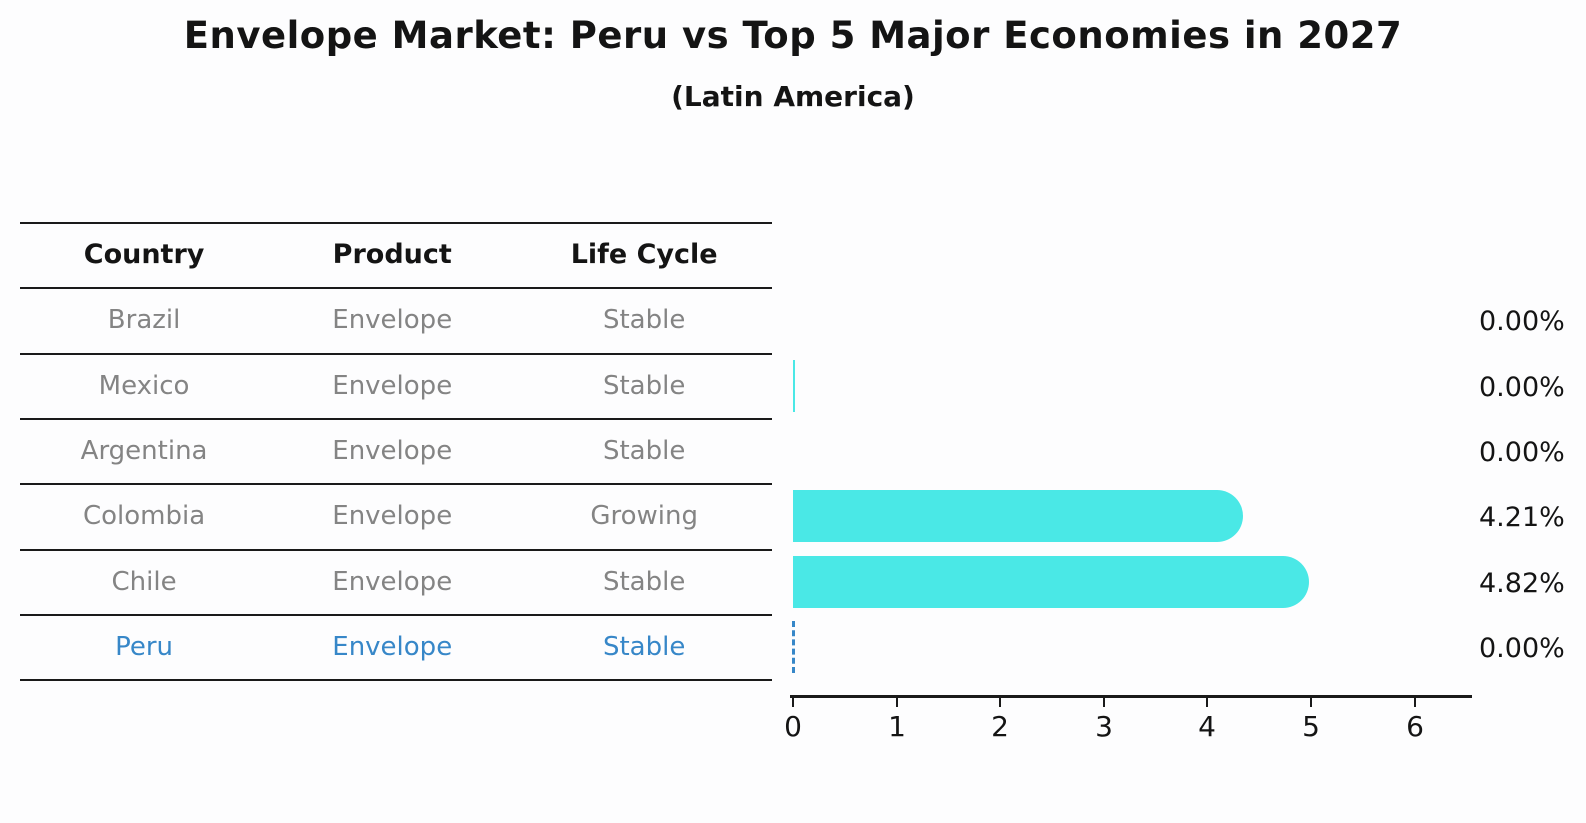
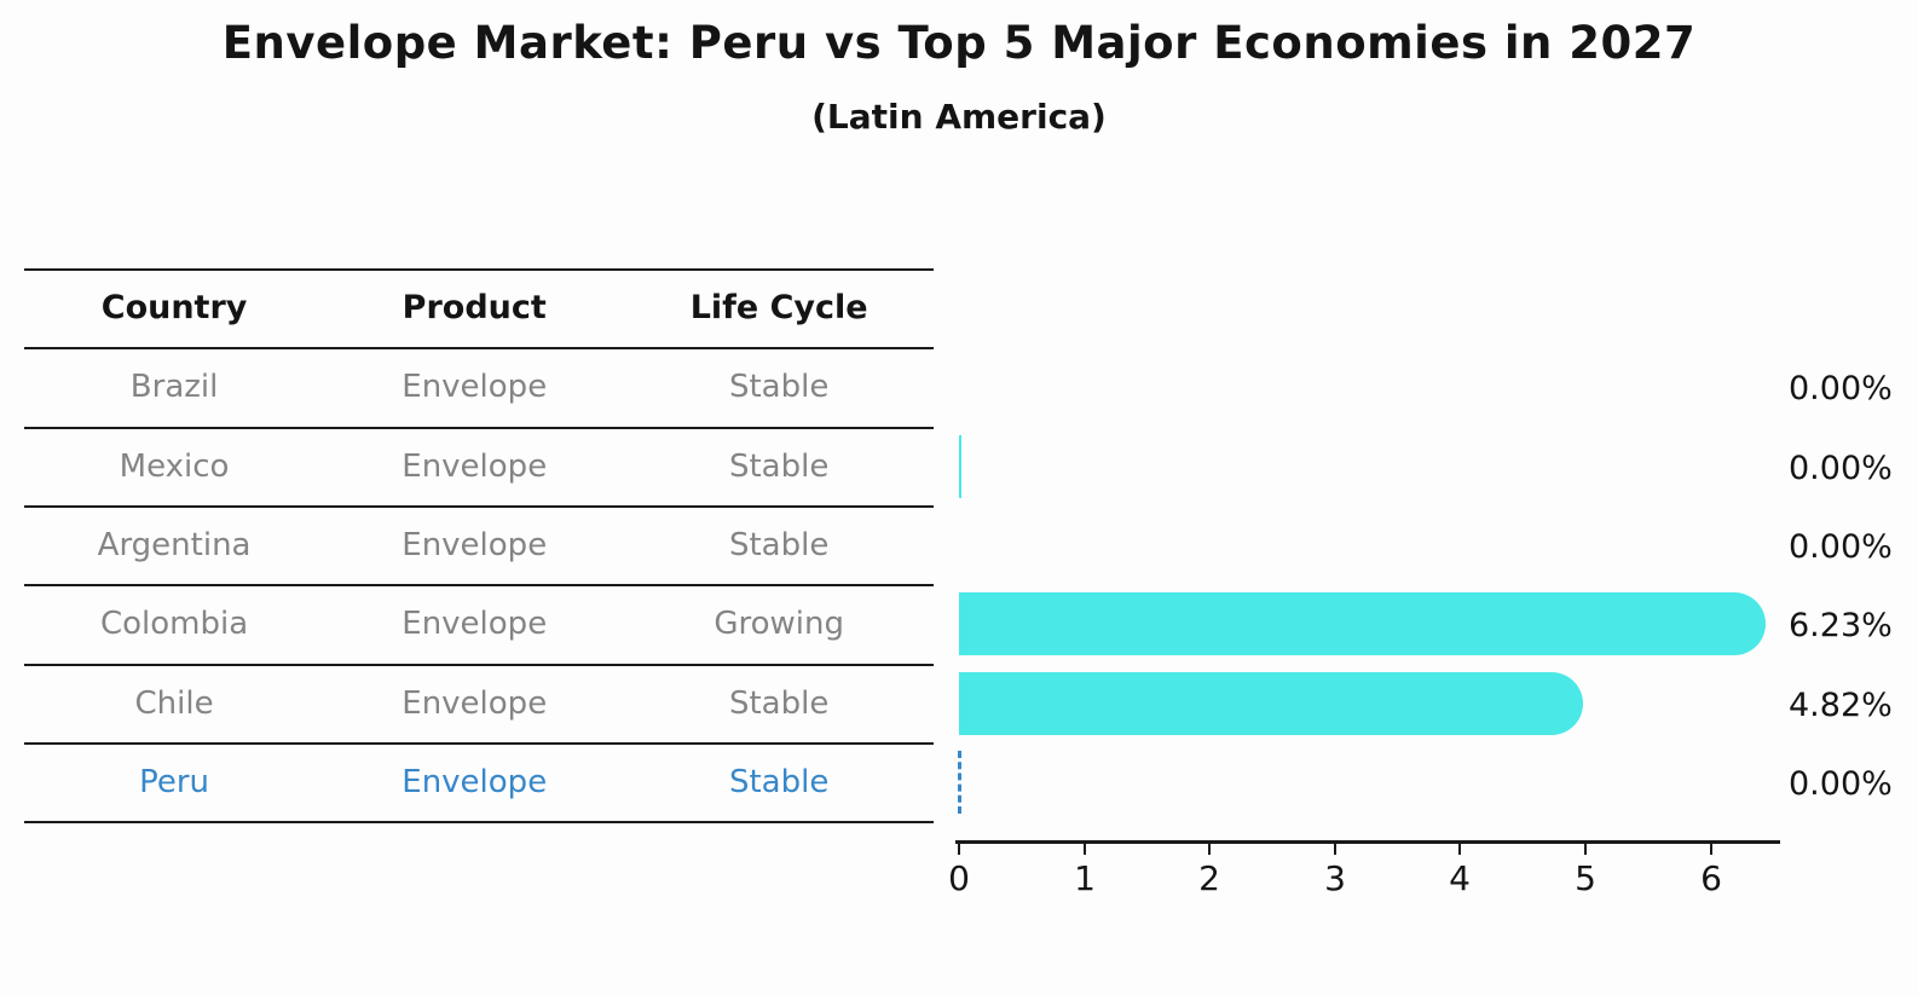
Colombia: 4.21% -> 6.23%
